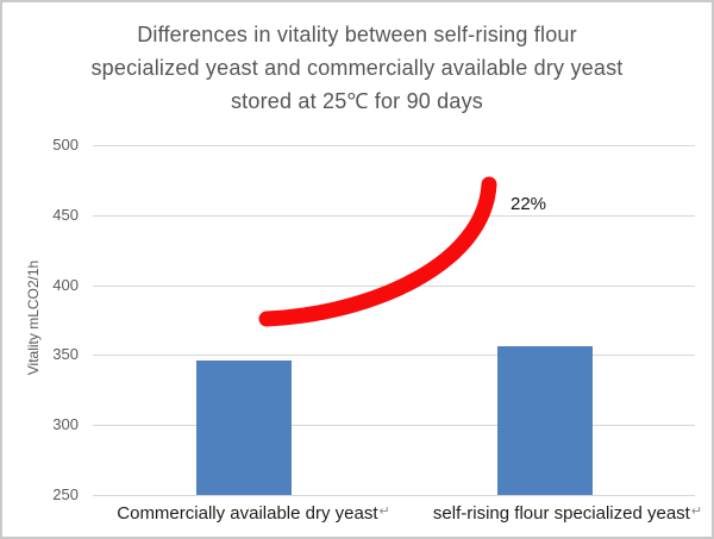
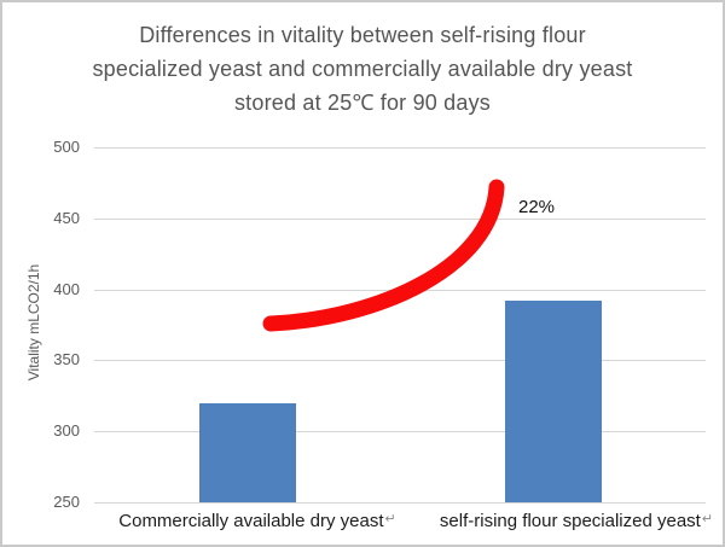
Commercially available dry yeast: 346 -> 320
self-rising flour specialized yeast: 356 -> 392
